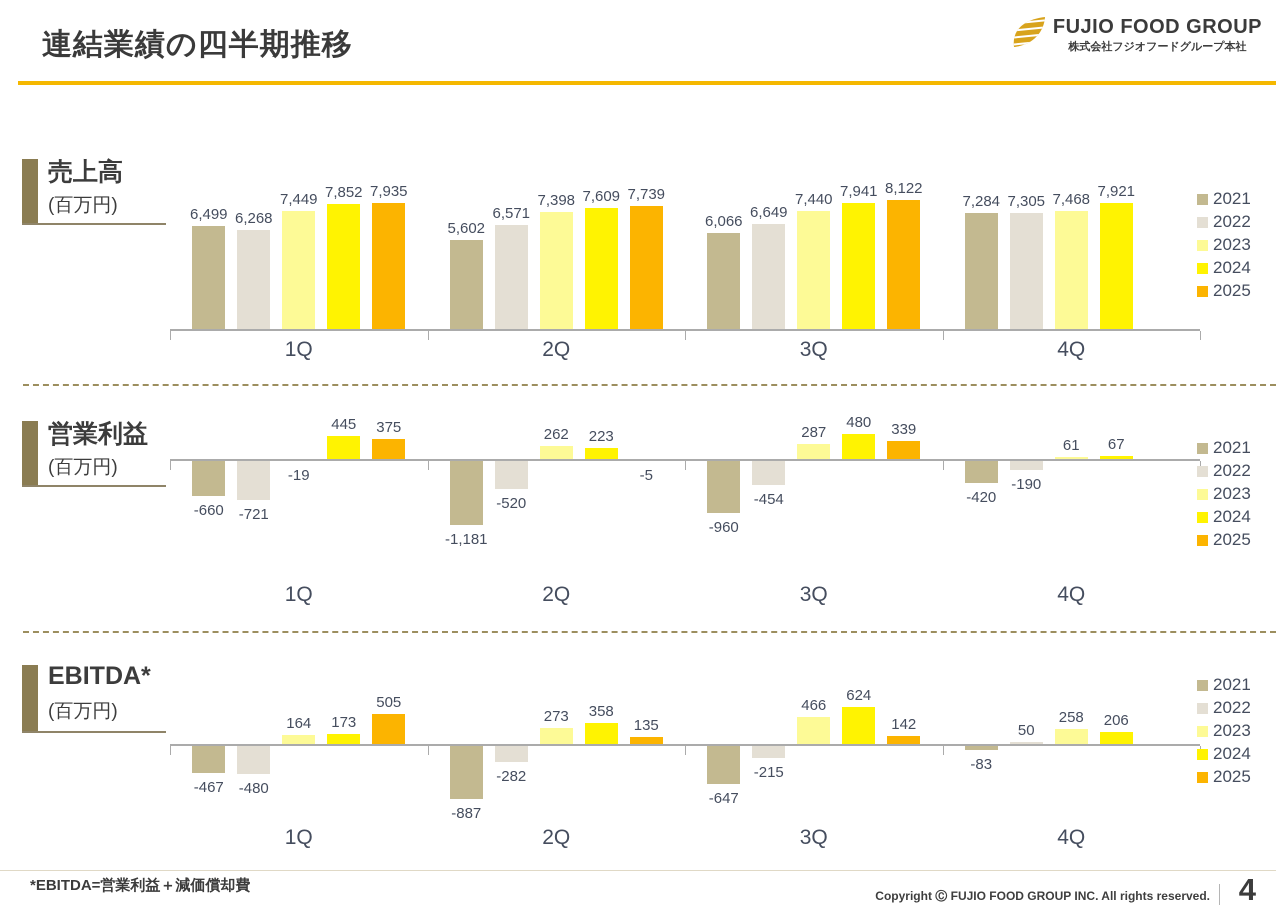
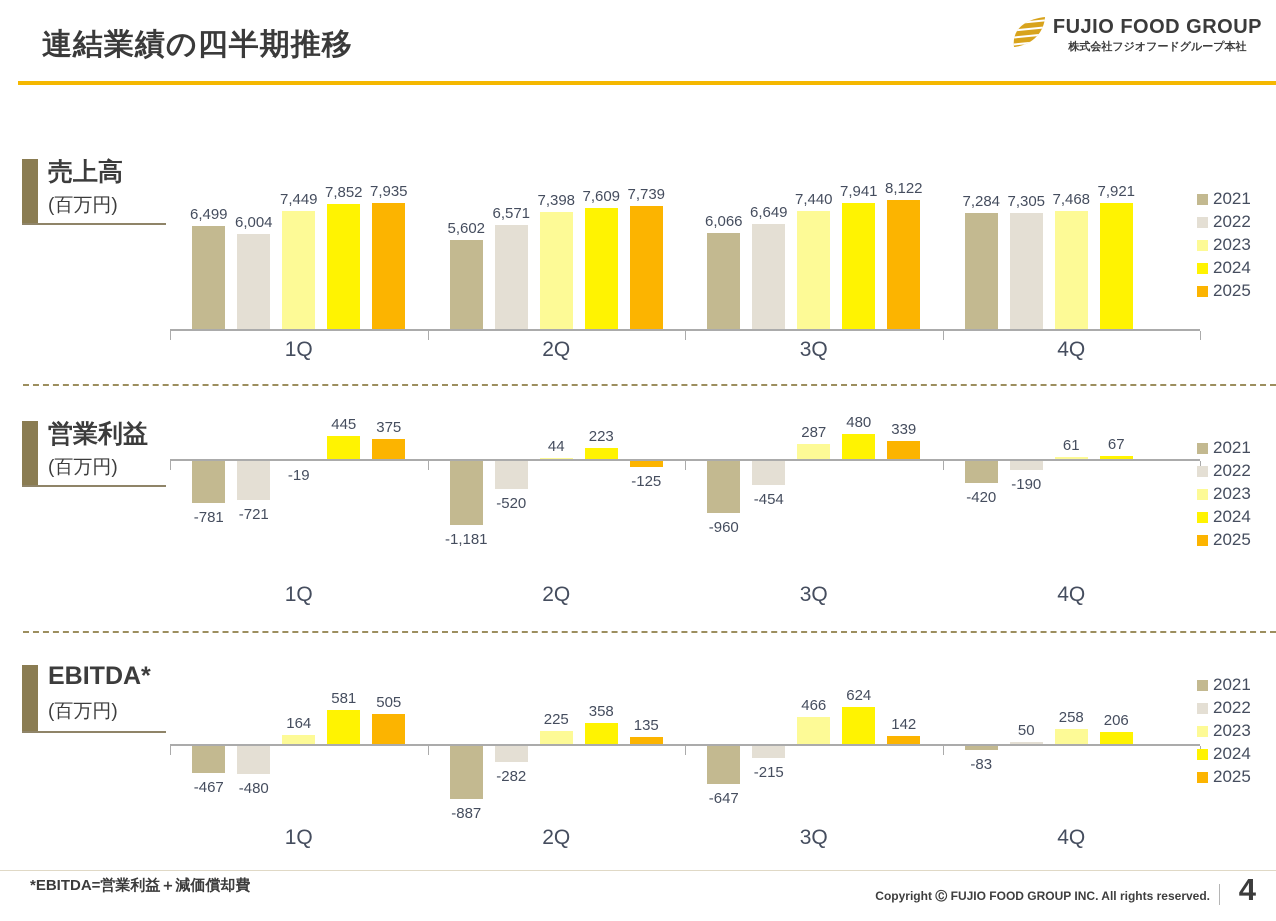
売上高/2022/1Q: 6,268 -> 6,004
営業利益/2021/1Q: -660 -> -781
営業利益/2023/2Q: 262 -> 44
営業利益/2025/2Q: -5 -> -125
EBITDA*/2024/1Q: 173 -> 581
EBITDA*/2023/2Q: 273 -> 225
